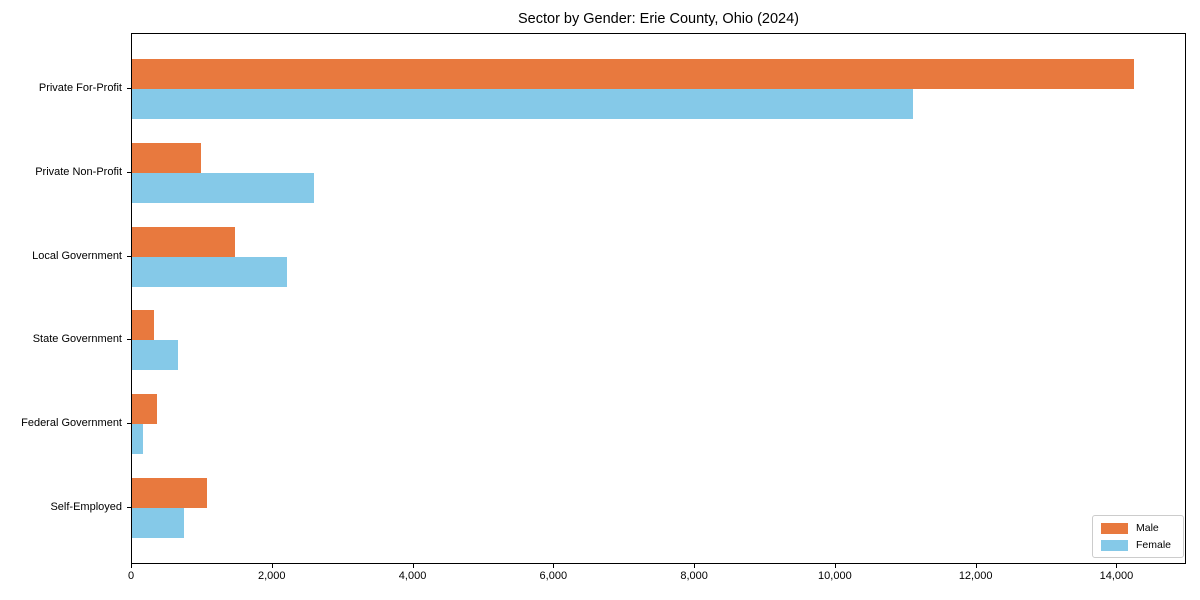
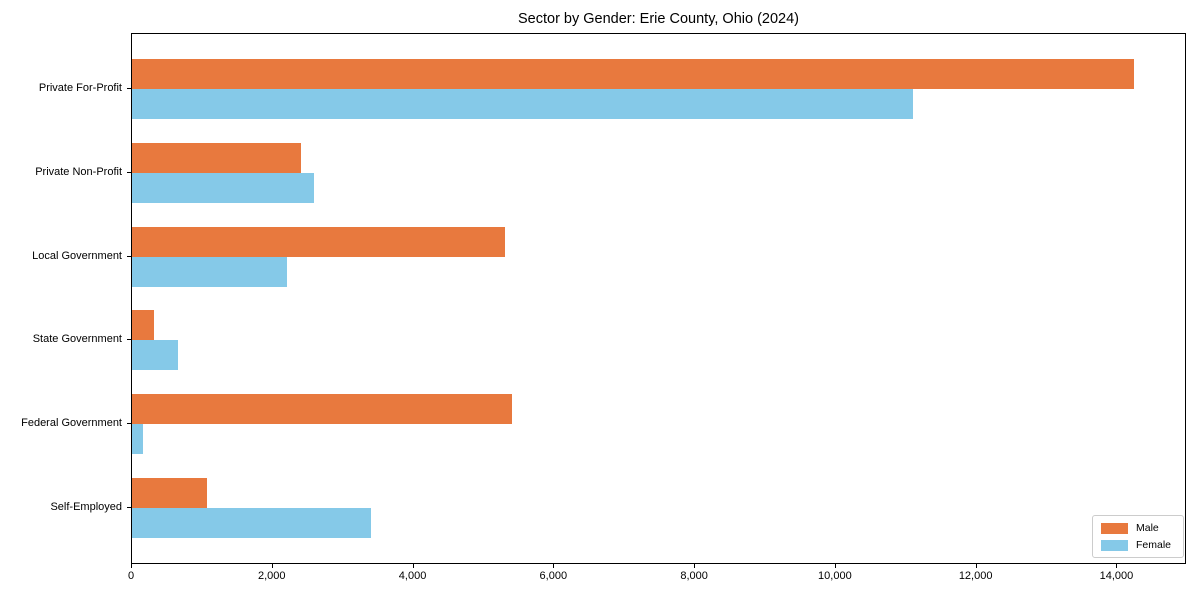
Male/Private Non-Profit: 1000 -> 2400
Male/Local Government: 1500 -> 5300
Male/Federal Government: 400 -> 5400
Female/Self-Employed: 700 -> 3400
